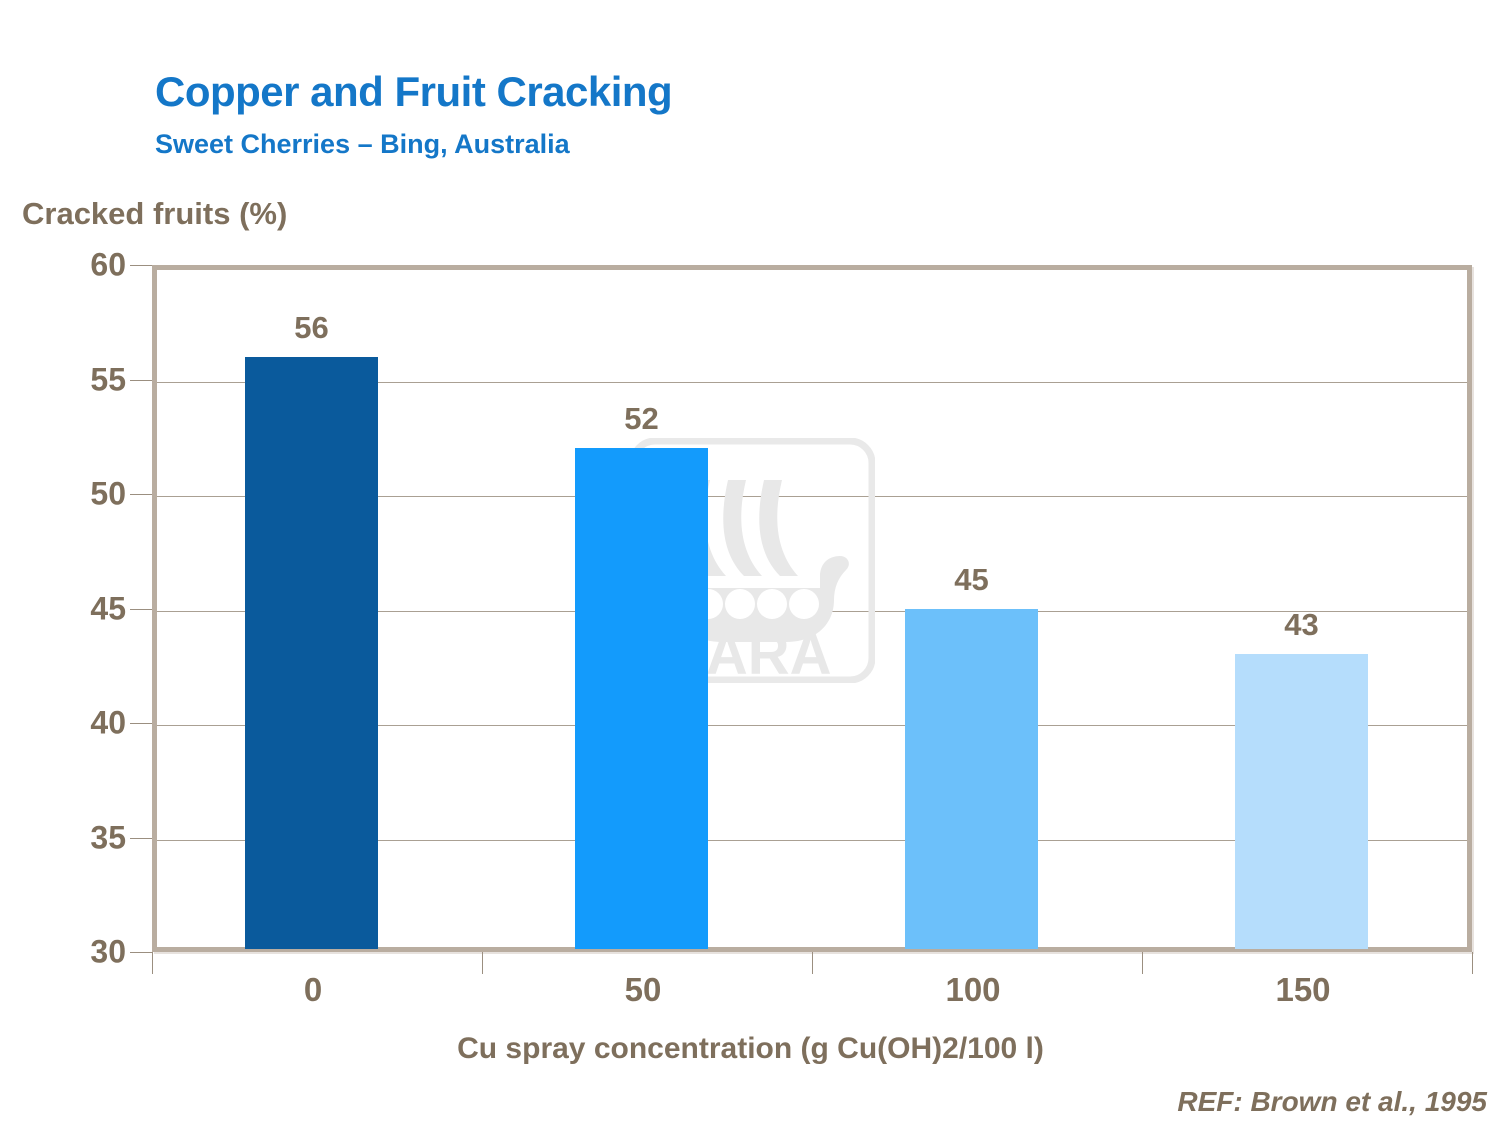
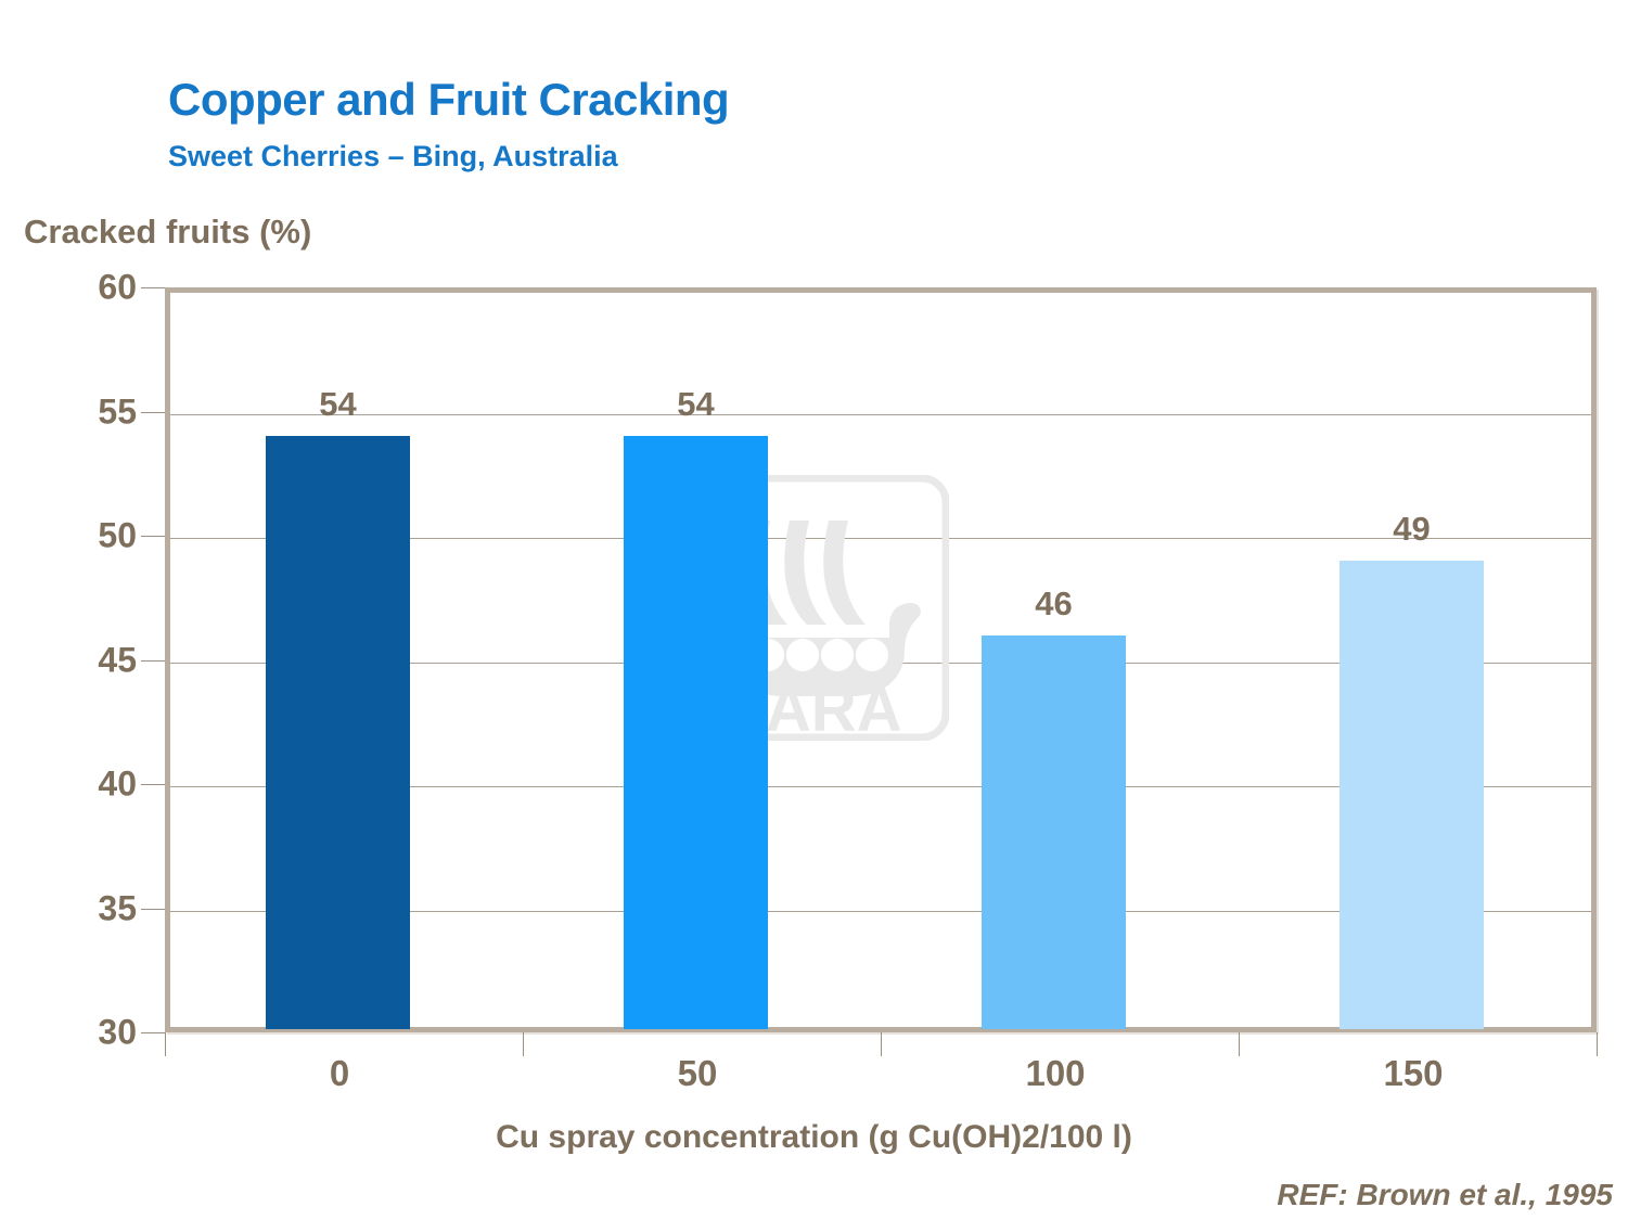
0: 56 -> 54
50: 52 -> 54
100: 45 -> 46
150: 43 -> 49
